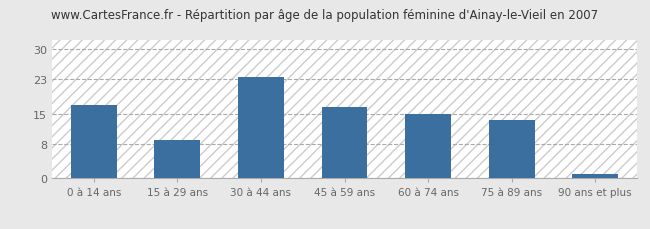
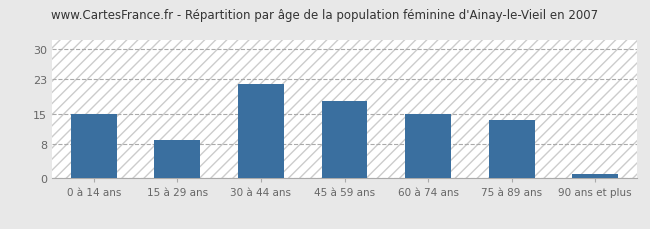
0 à 14 ans: 17.0 -> 15.0
30 à 44 ans: 23.5 -> 22.0
45 à 59 ans: 16.5 -> 18.0
